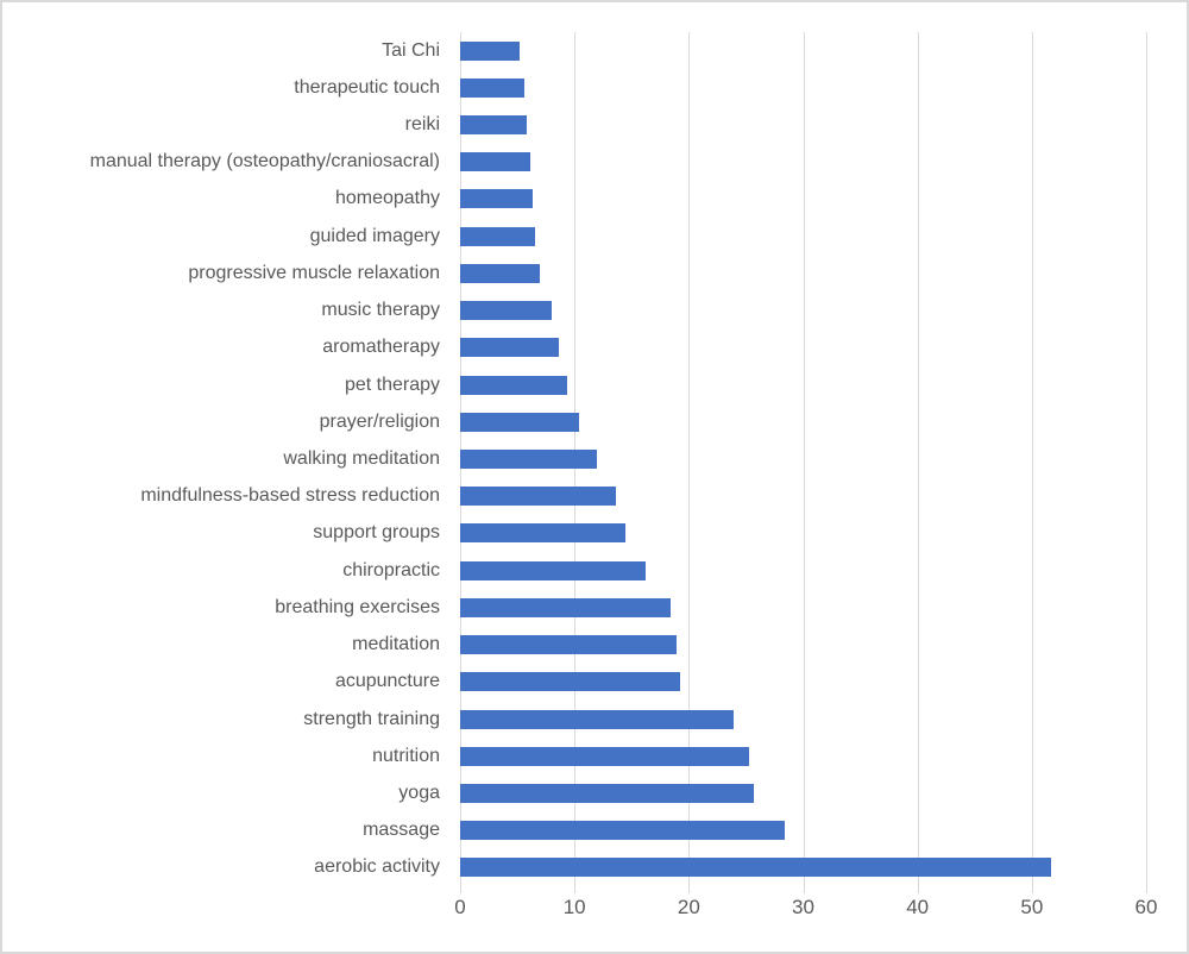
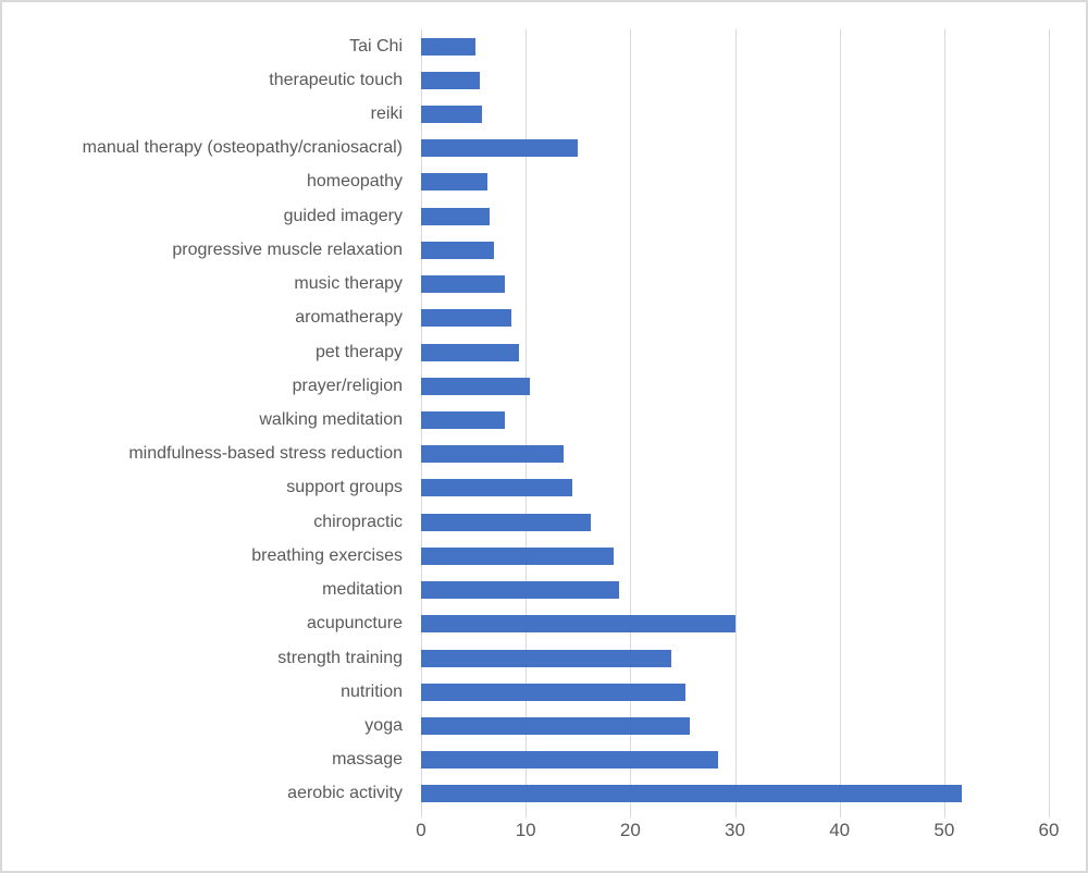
manual therapy (osteopathy/craniosacral): 6 -> 15
walking meditation: 12 -> 8
acupuncture: 19 -> 30
